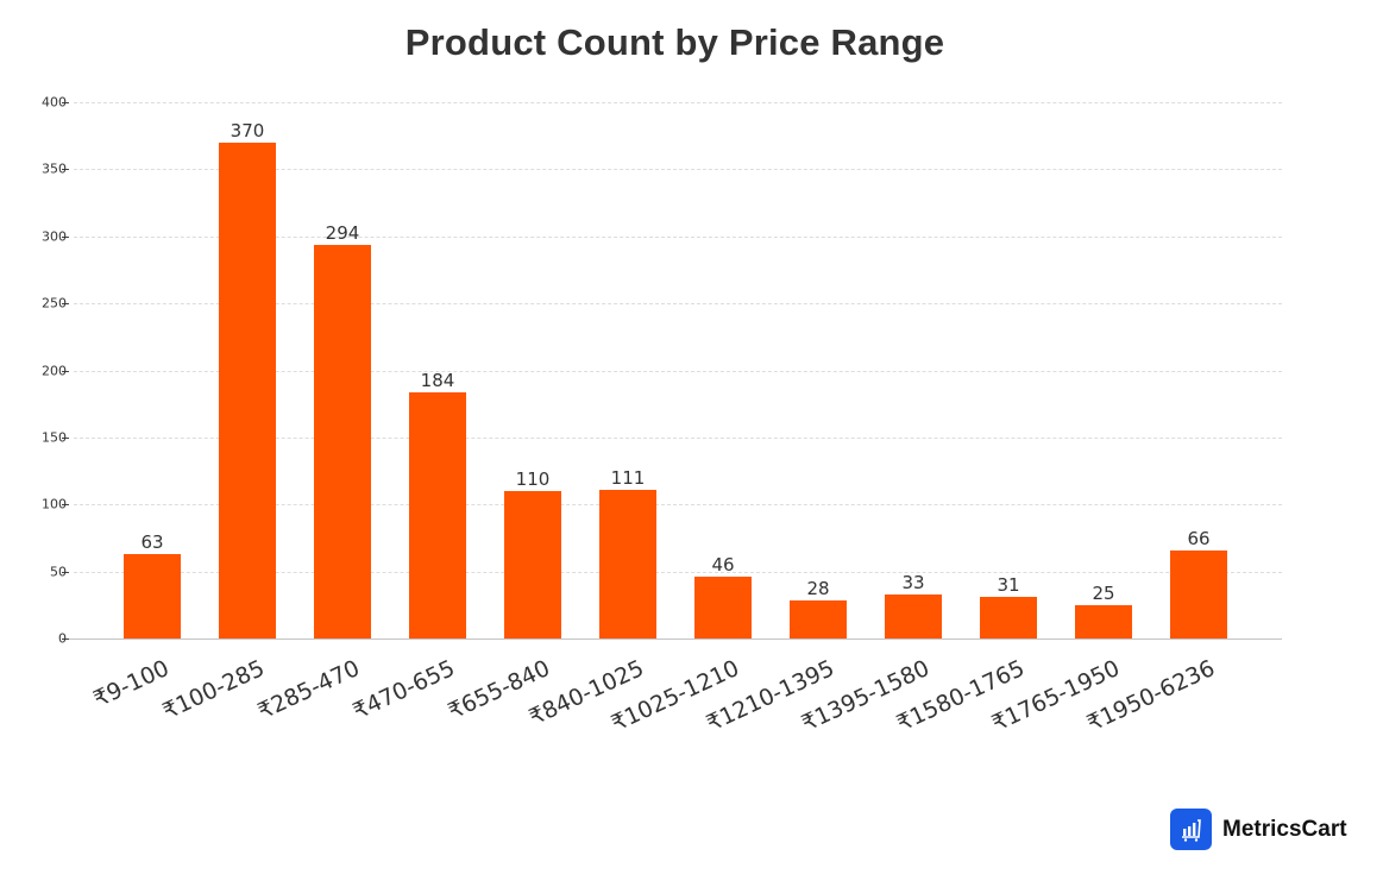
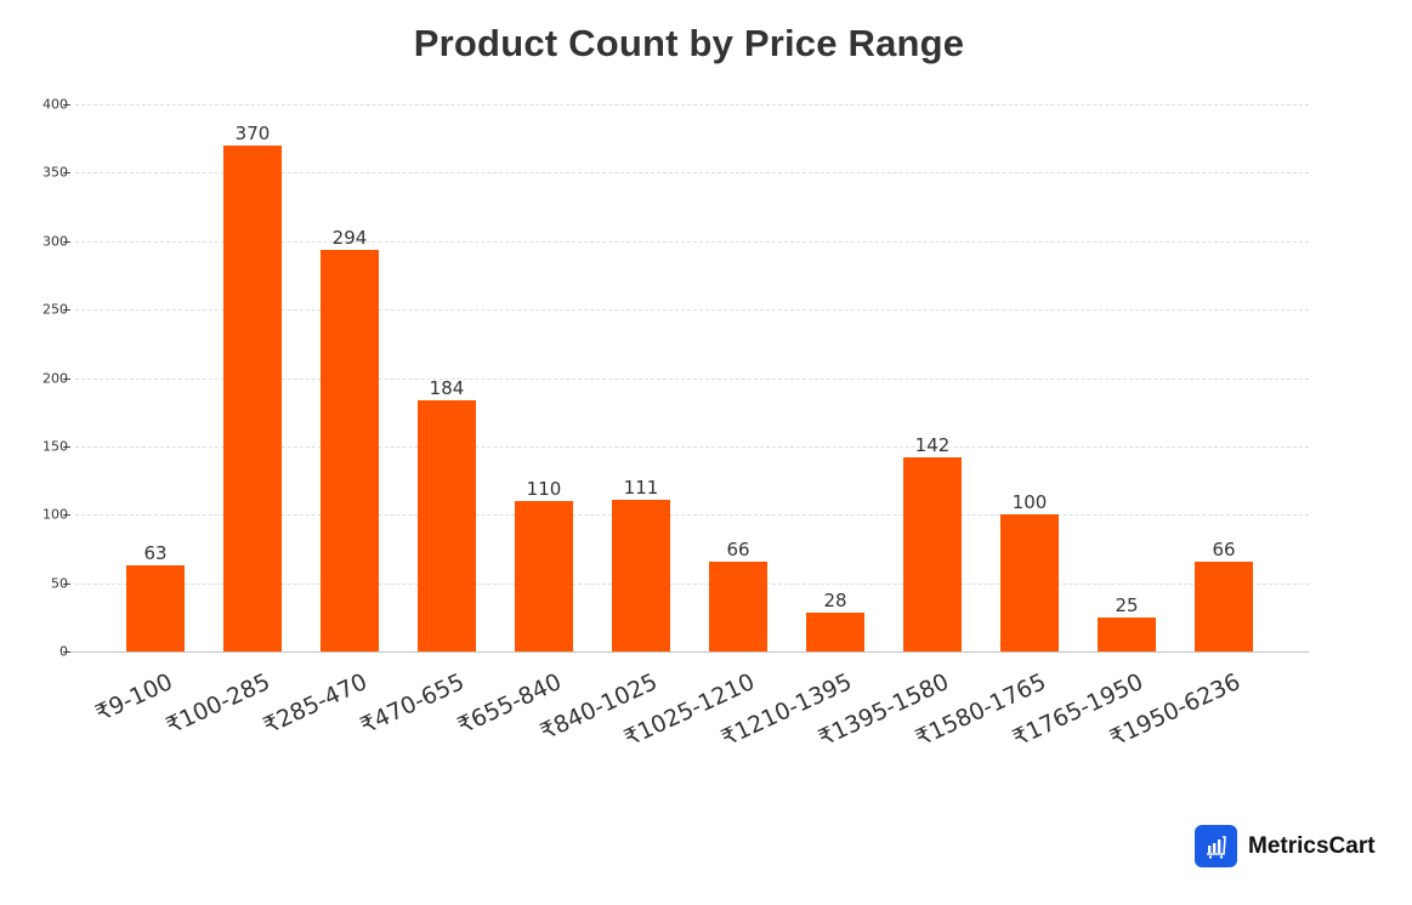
₹1025-1210: 46 -> 66
₹1395-1580: 33 -> 142
₹1580-1765: 31 -> 100
